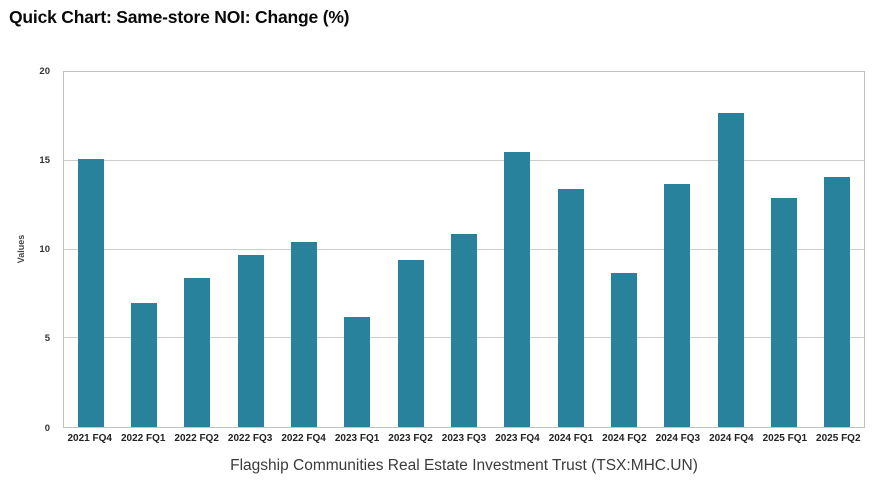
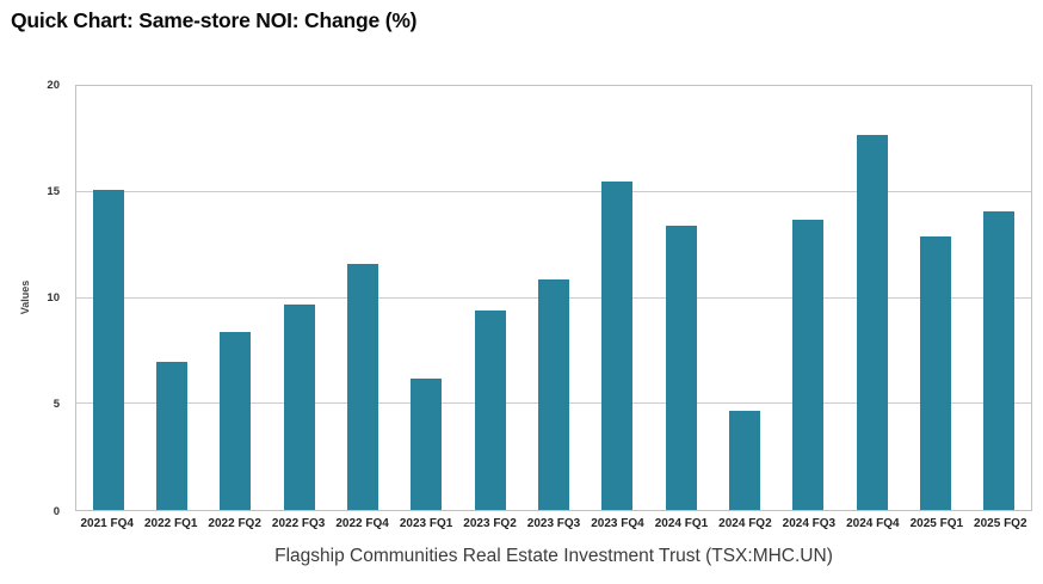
2022 FQ4: 10.4 -> 11.6
2024 FQ2: 8.7 -> 4.7
